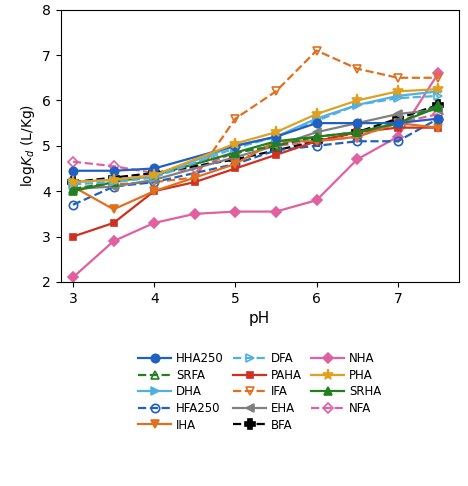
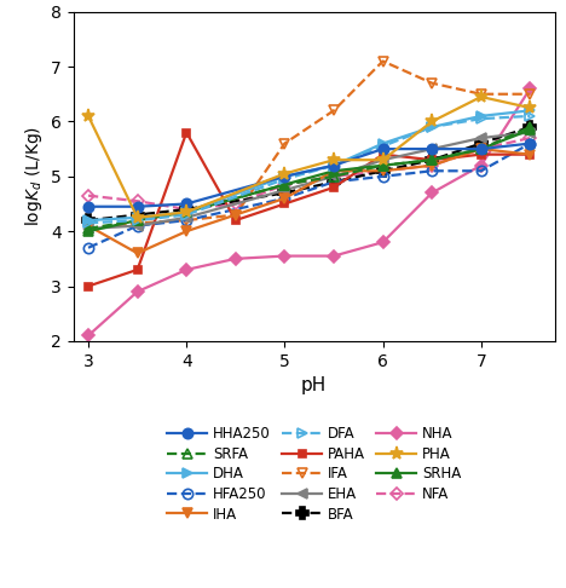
PHA/3: 4.20 -> 6.10
PAHA/4: 4.0 -> 5.8
PAHA/6: 5.1 -> 5.4
PHA/6: 5.70 -> 5.30
PHA/7: 6.20 -> 6.45
